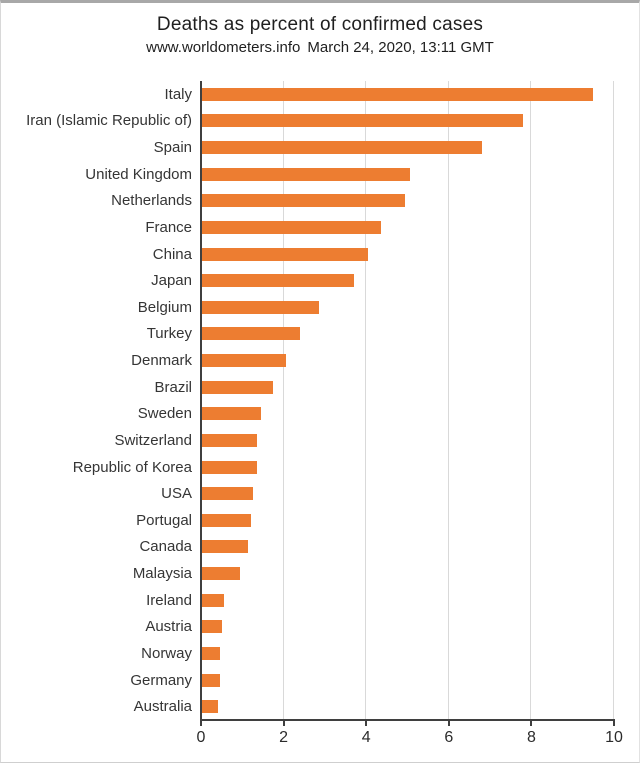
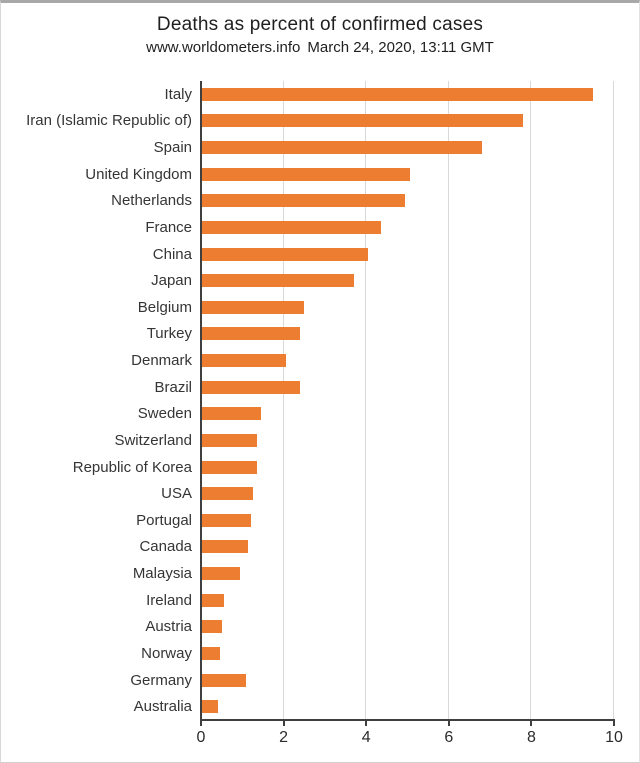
Belgium: 2.9 -> 2.5
Brazil: 1.8 -> 2.4
Germany: 0.5 -> 1.1
